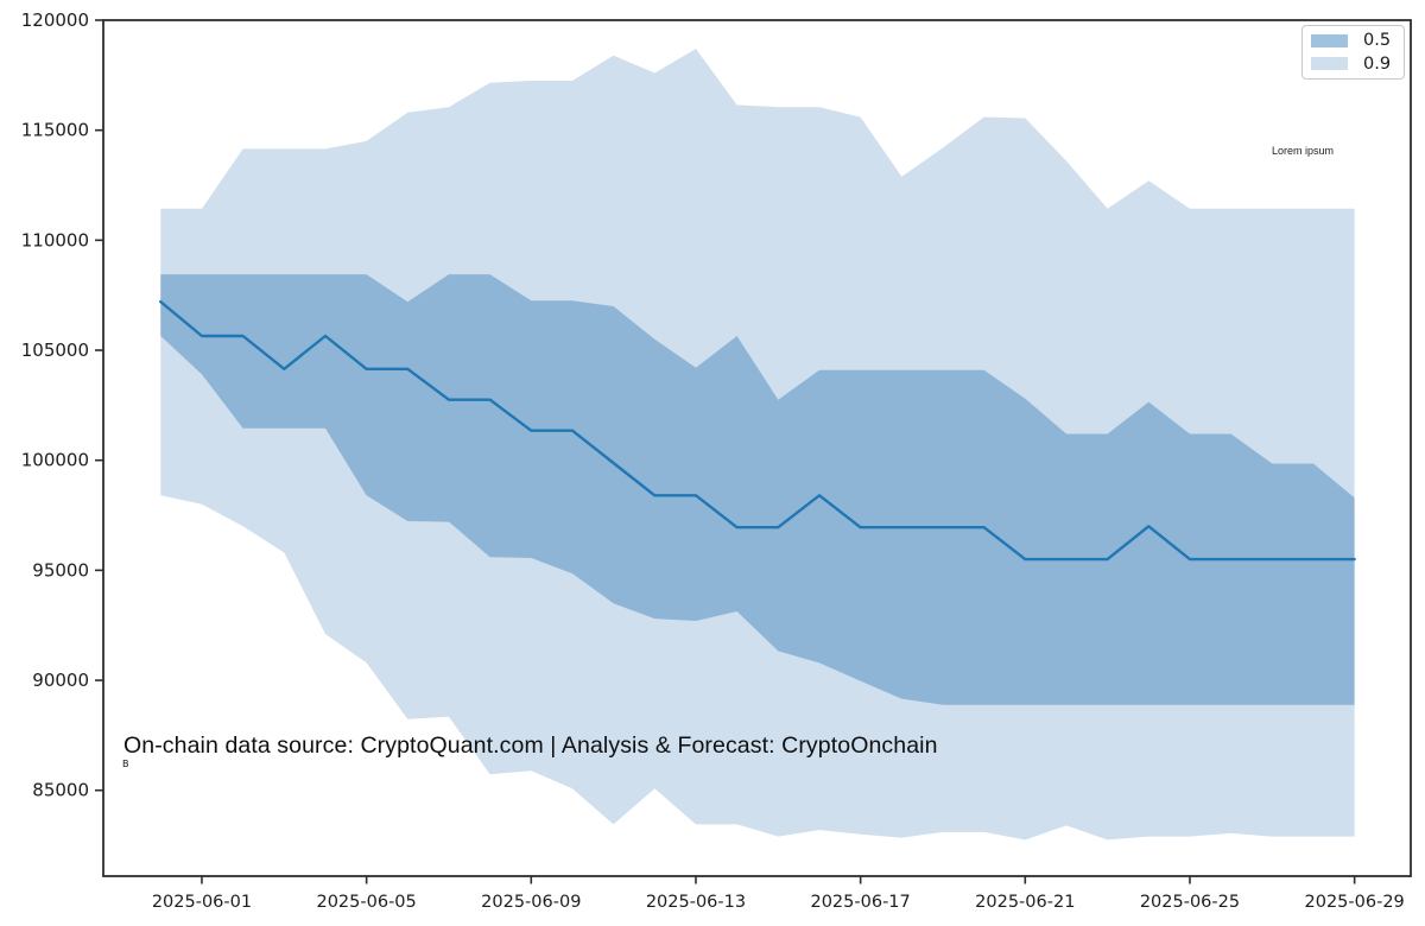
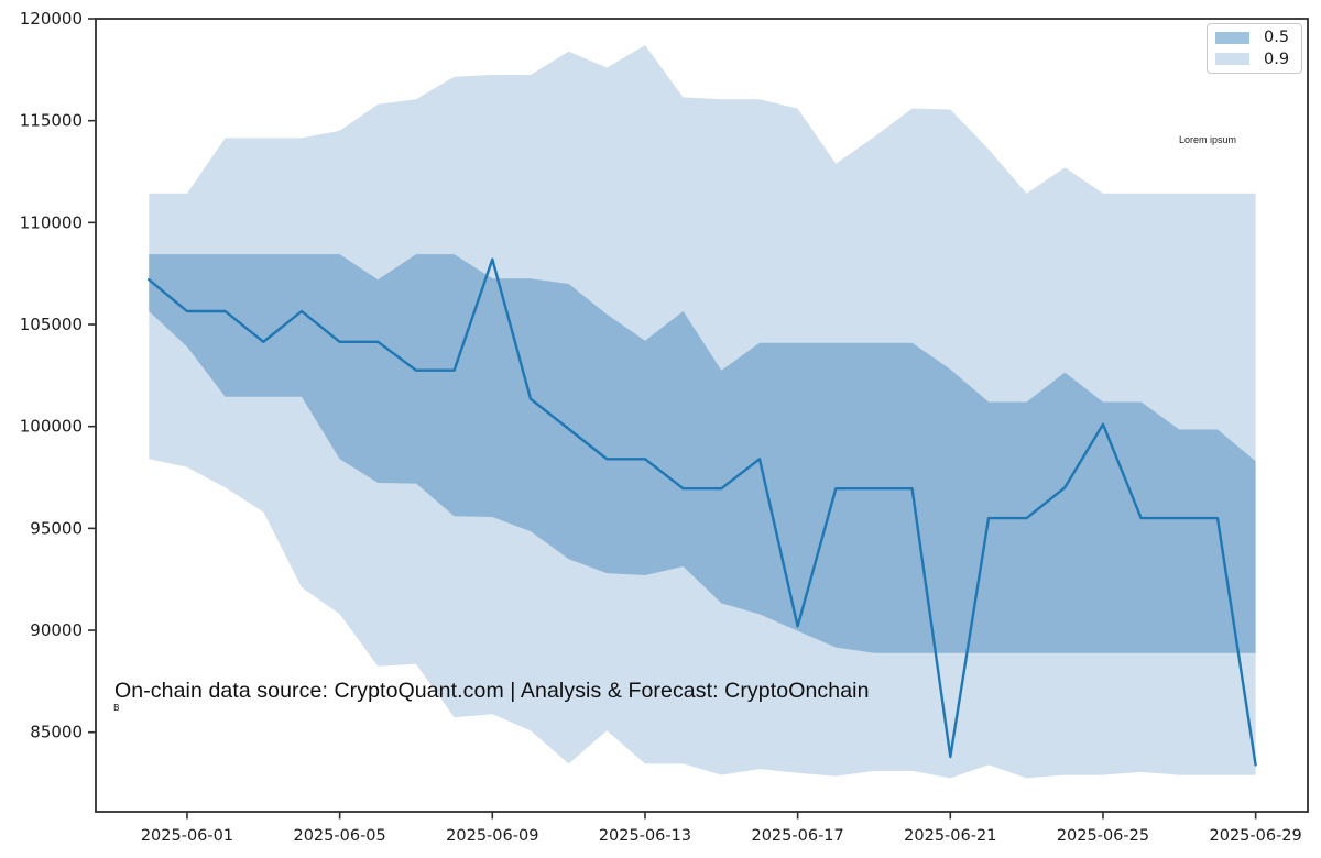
2025-06-09: 101400 -> 108200
2025-06-17: 97000 -> 90200
2025-06-21: 95500 -> 83800
2025-06-25: 95500 -> 100100
2025-06-29: 95500 -> 83400
